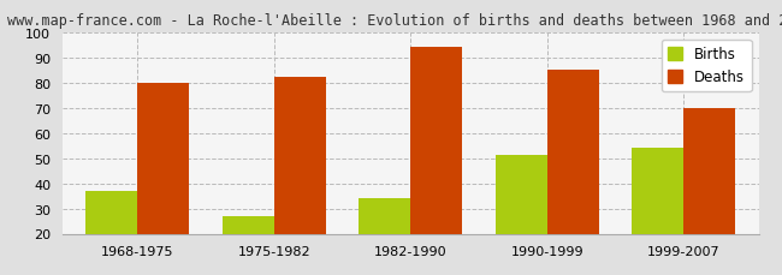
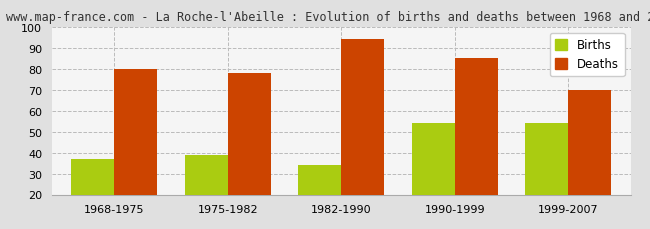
Births/1975-1982: 27 -> 39
Deaths/1975-1982: 82 -> 78
Births/1990-1999: 51 -> 54
